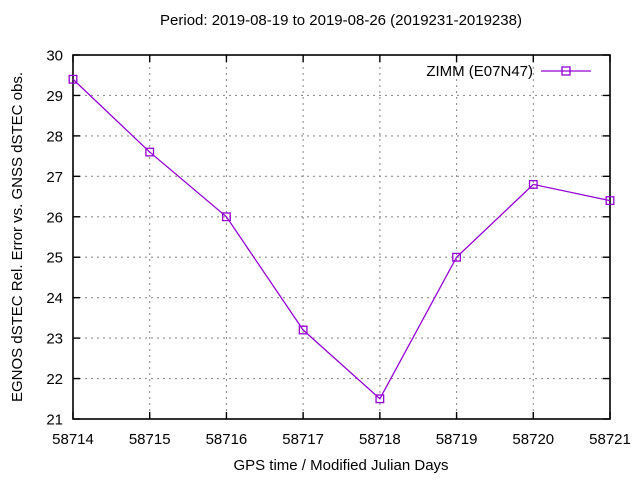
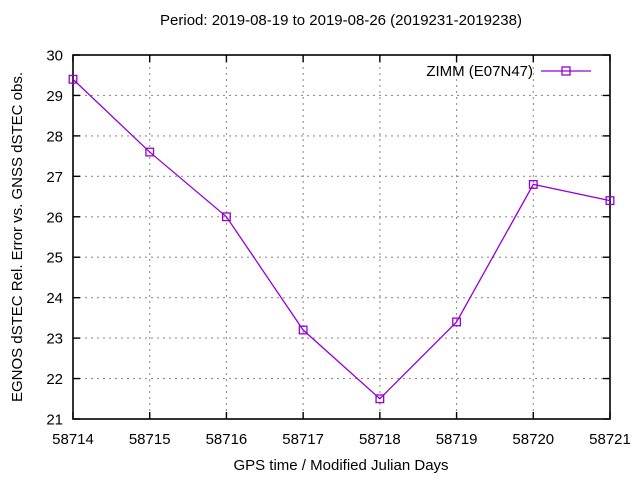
58719: 25.0 -> 23.4
